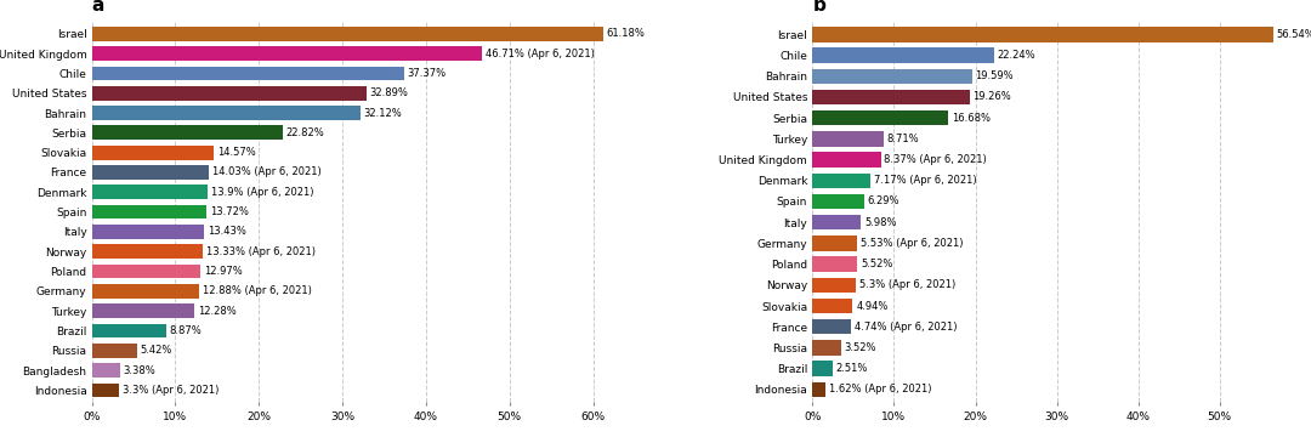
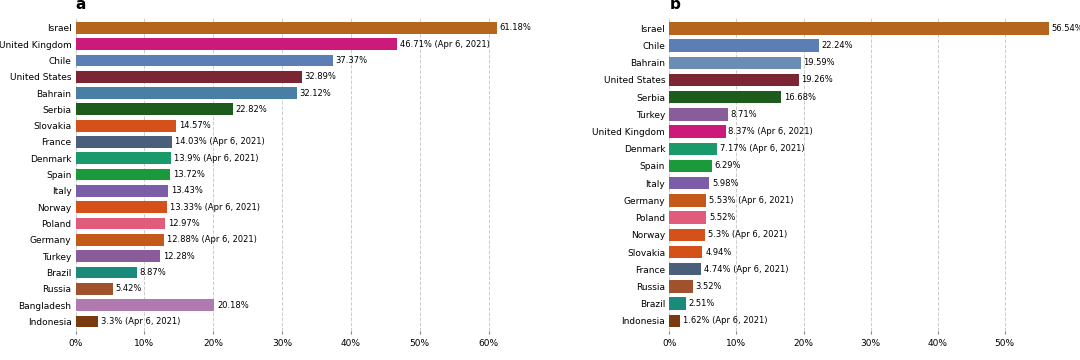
Bangladesh: 3.38% -> 20.18%
